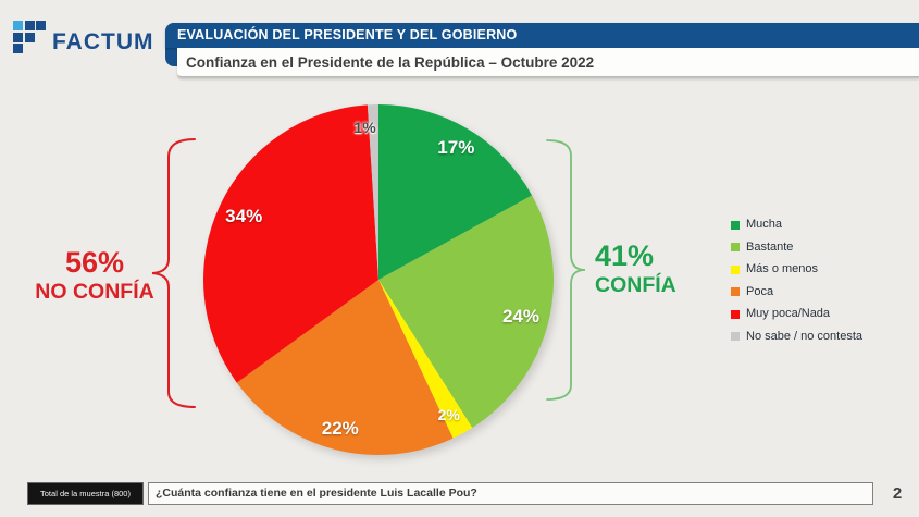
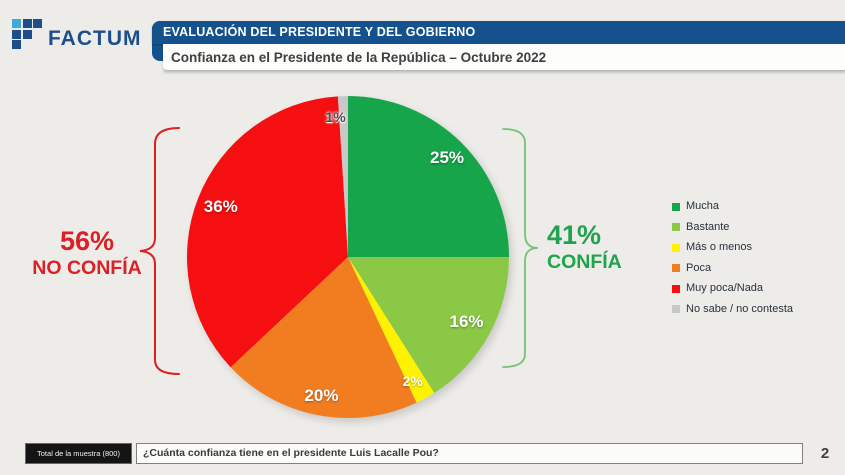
Mucha: 17% -> 25%
Bastante: 24% -> 16%
Poca: 22% -> 20%
Muy poca/Nada: 34% -> 36%
